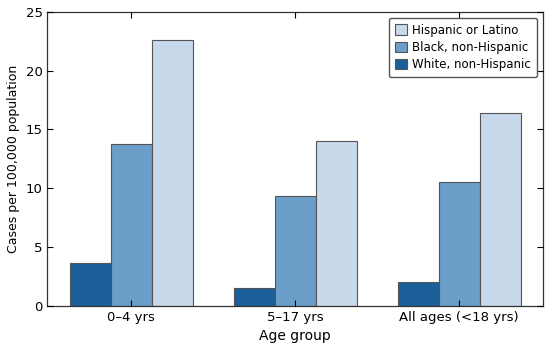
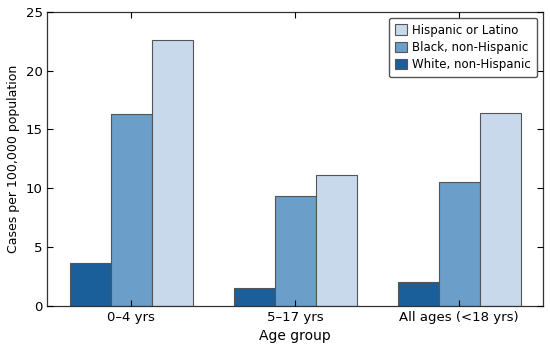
Black, non-Hispanic/0–4 yrs: 13.8 -> 16.3
Hispanic or Latino/5–17 yrs: 14.0 -> 11.1
